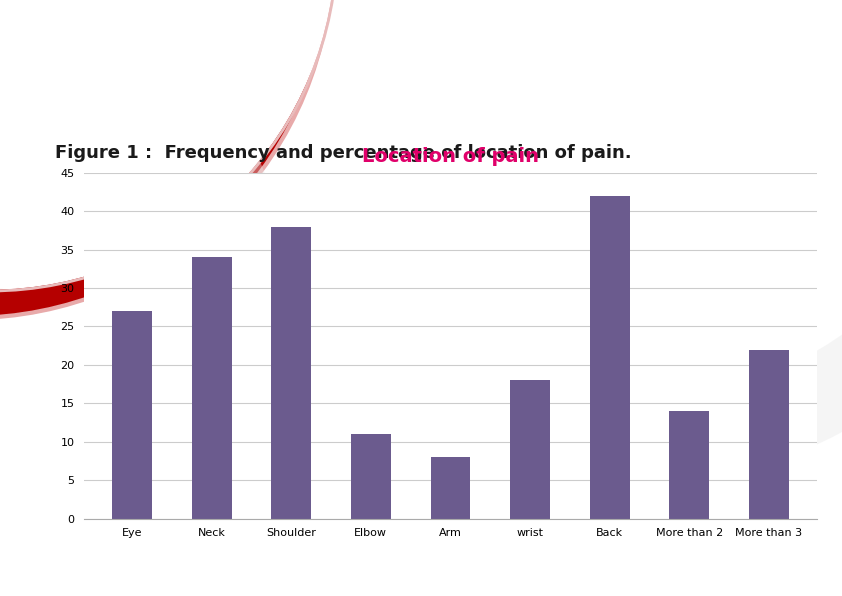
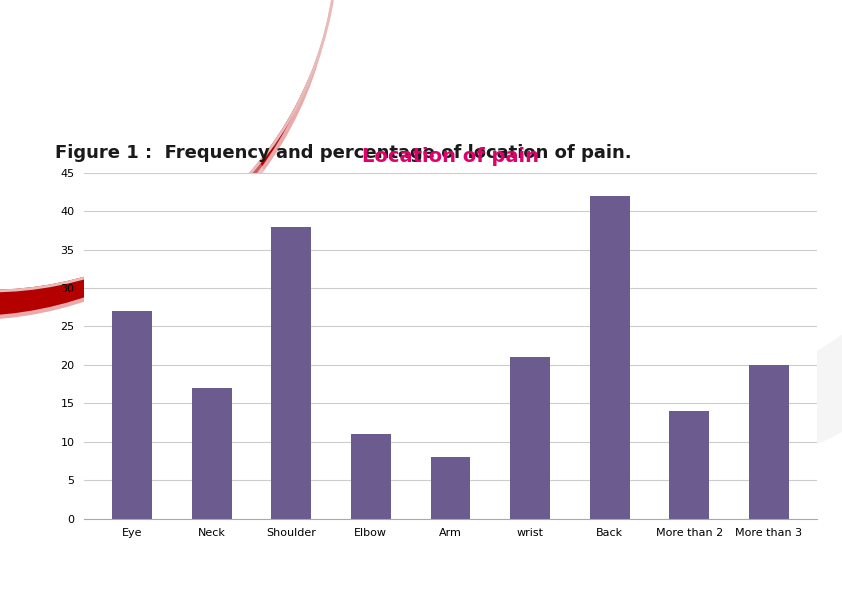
Neck: 34 -> 17
wrist: 18 -> 21
More than 3: 22 -> 20
